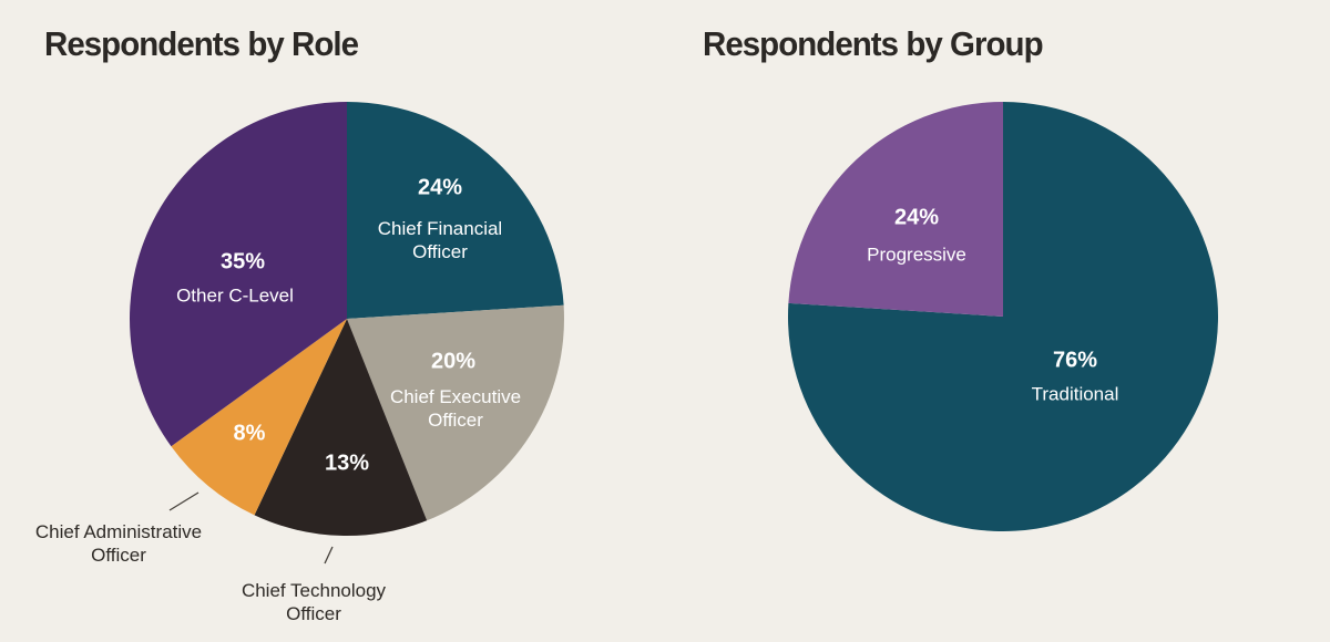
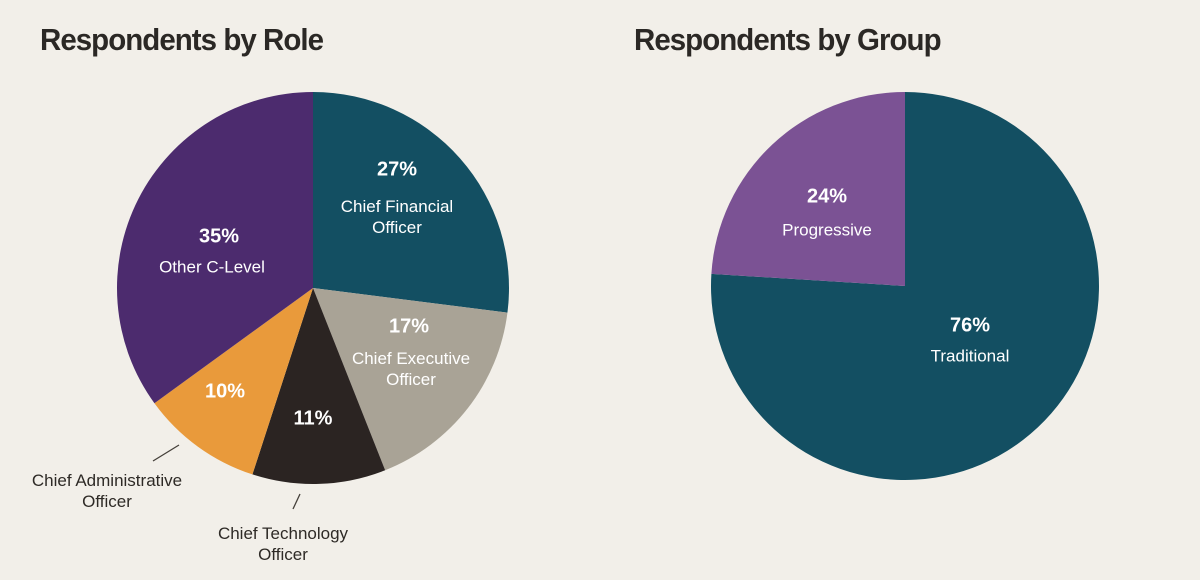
Respondents by Role/Chief Financial Officer: 24% -> 27%
Respondents by Role/Chief Executive Officer: 20% -> 17%
Respondents by Role/Chief Technology Officer: 13% -> 11%
Respondents by Role/Chief Administrative Officer: 8% -> 10%
